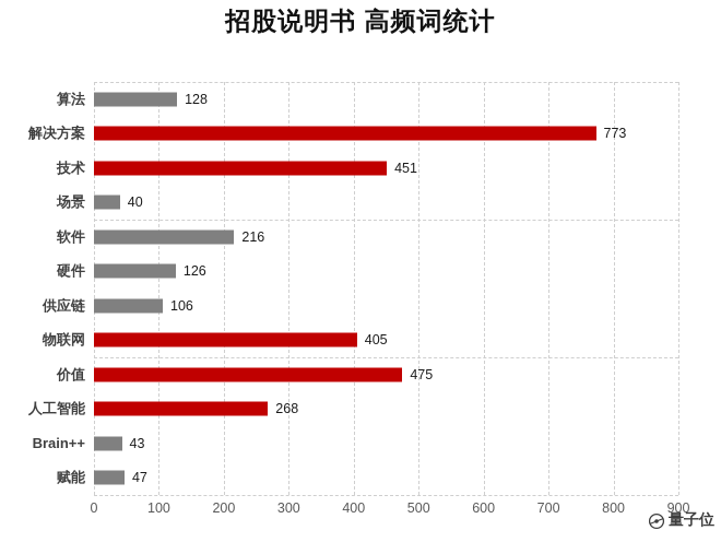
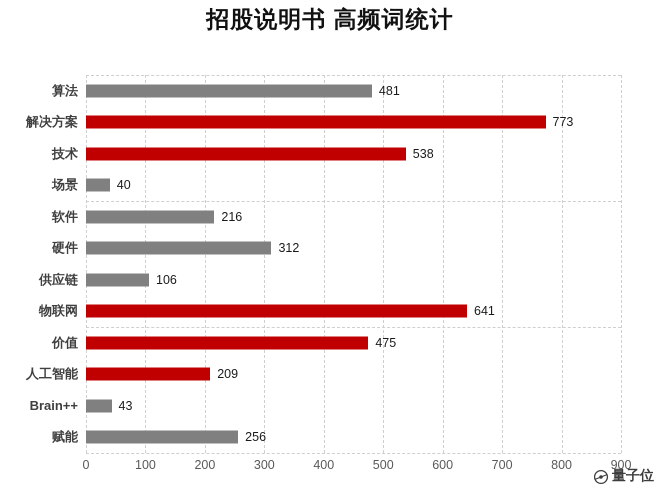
算法: 128 -> 481
技术: 451 -> 538
硬件: 126 -> 312
物联网: 405 -> 641
人工智能: 268 -> 209
赋能: 47 -> 256
